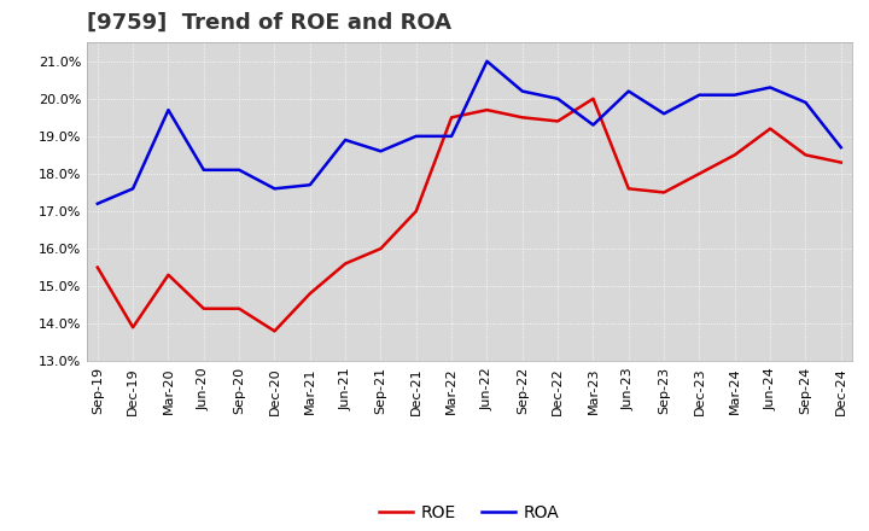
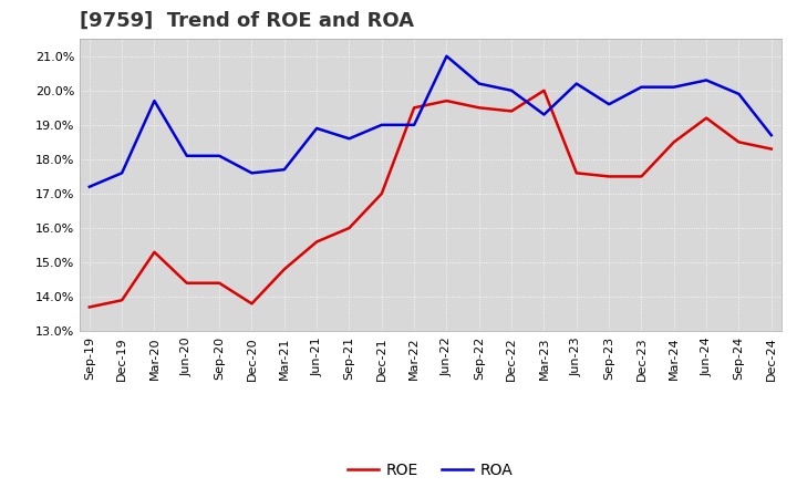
ROE/Sep-19: 15.5% -> 13.7%
ROE/Dec-23: 18.0% -> 17.5%
